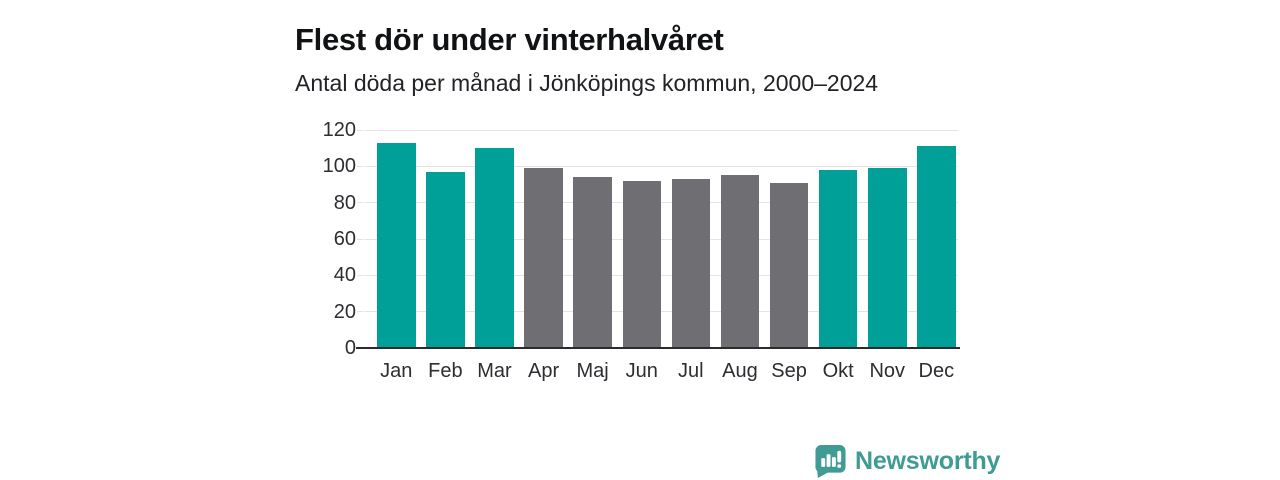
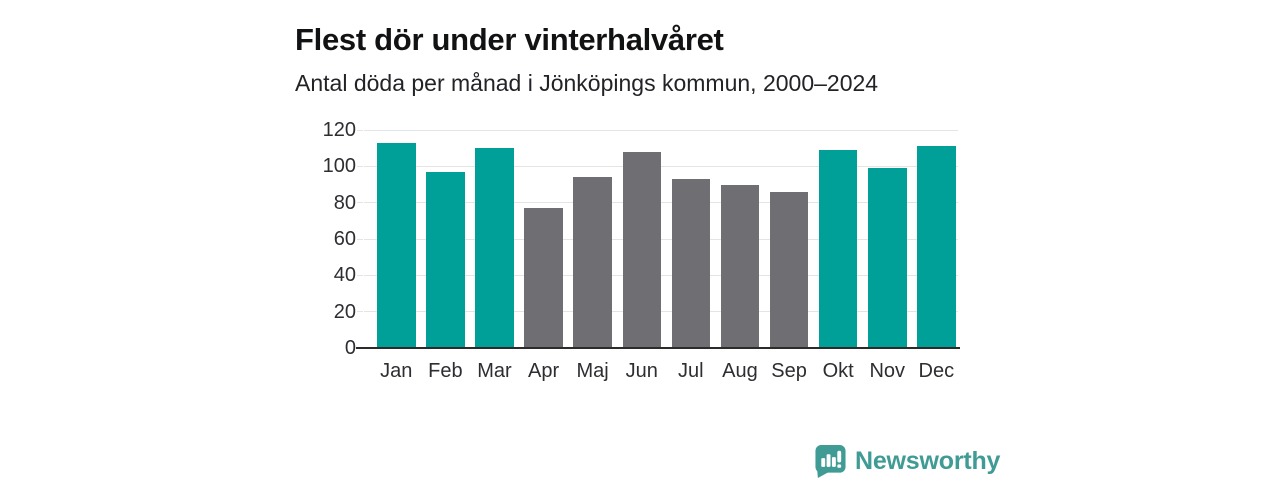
Apr: 99 -> 77
Jun: 92 -> 108
Aug: 95 -> 90
Sep: 91 -> 86
Okt: 98 -> 109
